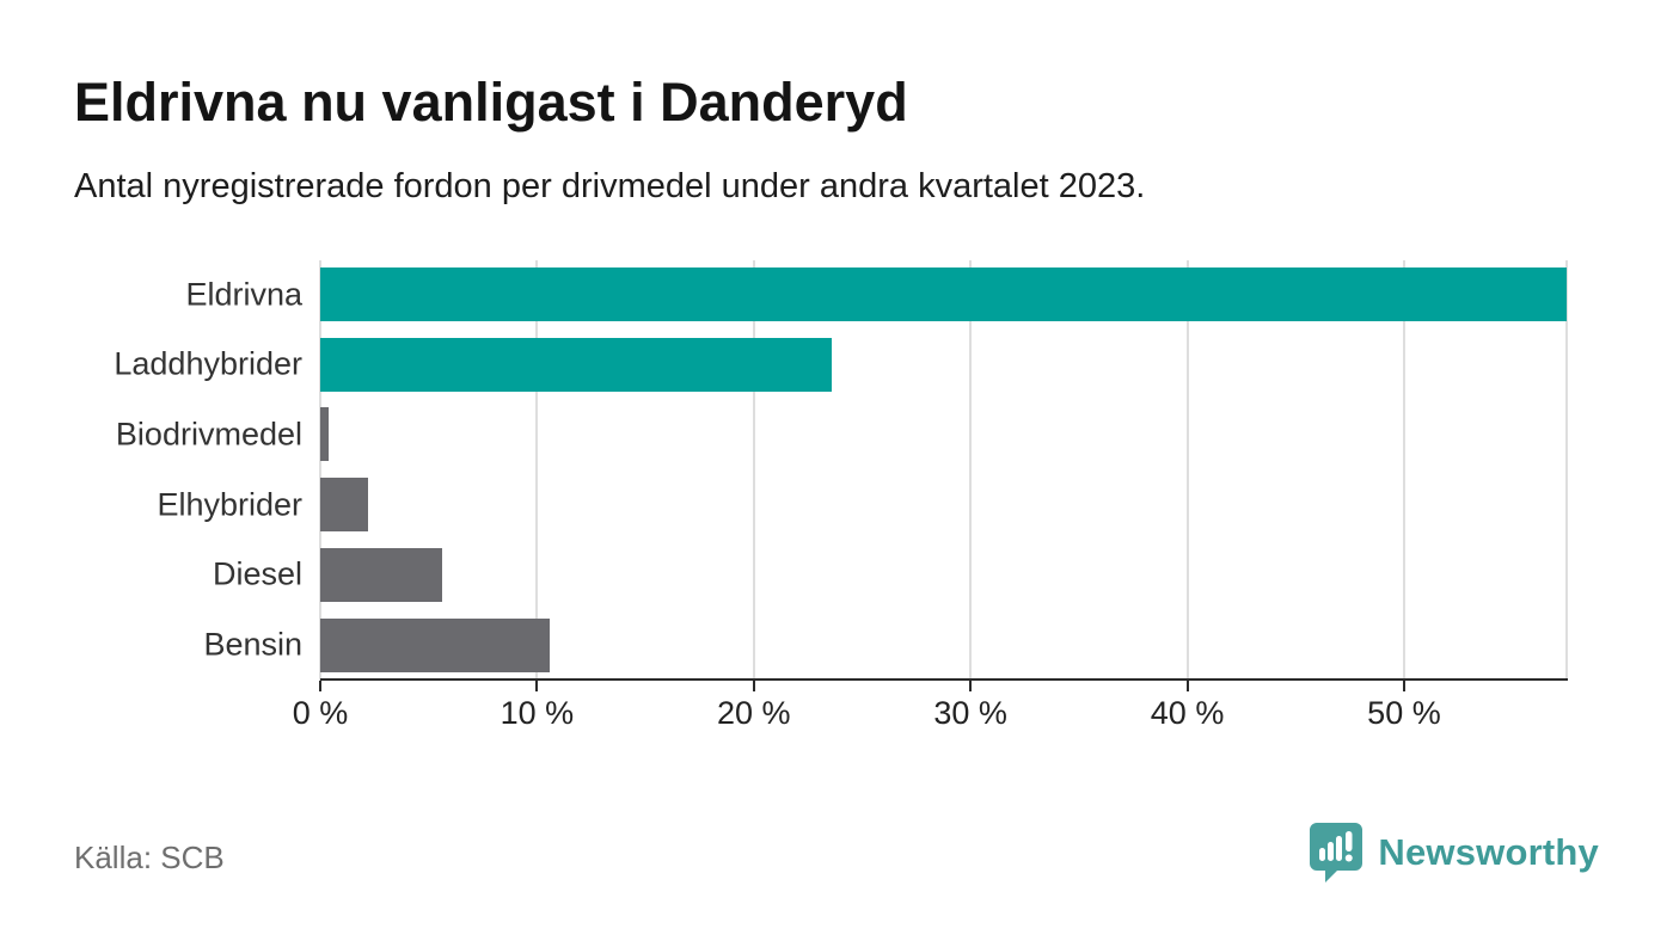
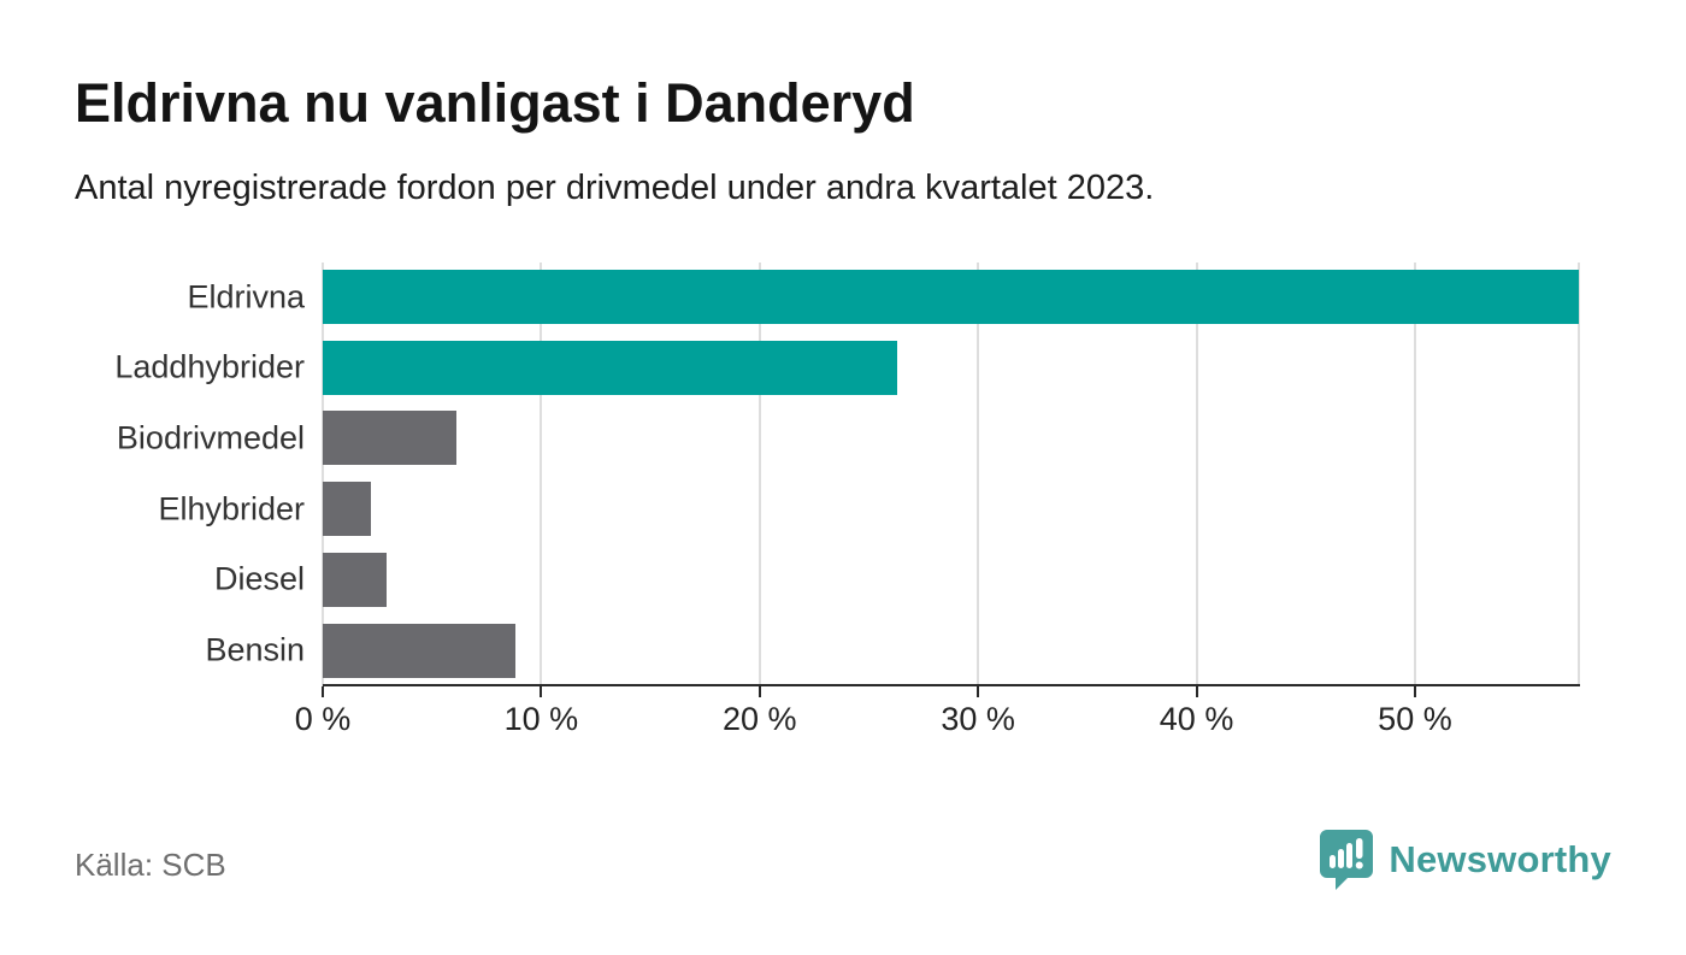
Laddhybrider: 23.6% -> 26.3%
Biodrivmedel: 0.4% -> 6.1%
Diesel: 5.6% -> 2.9%
Bensin: 10.6% -> 8.8%
